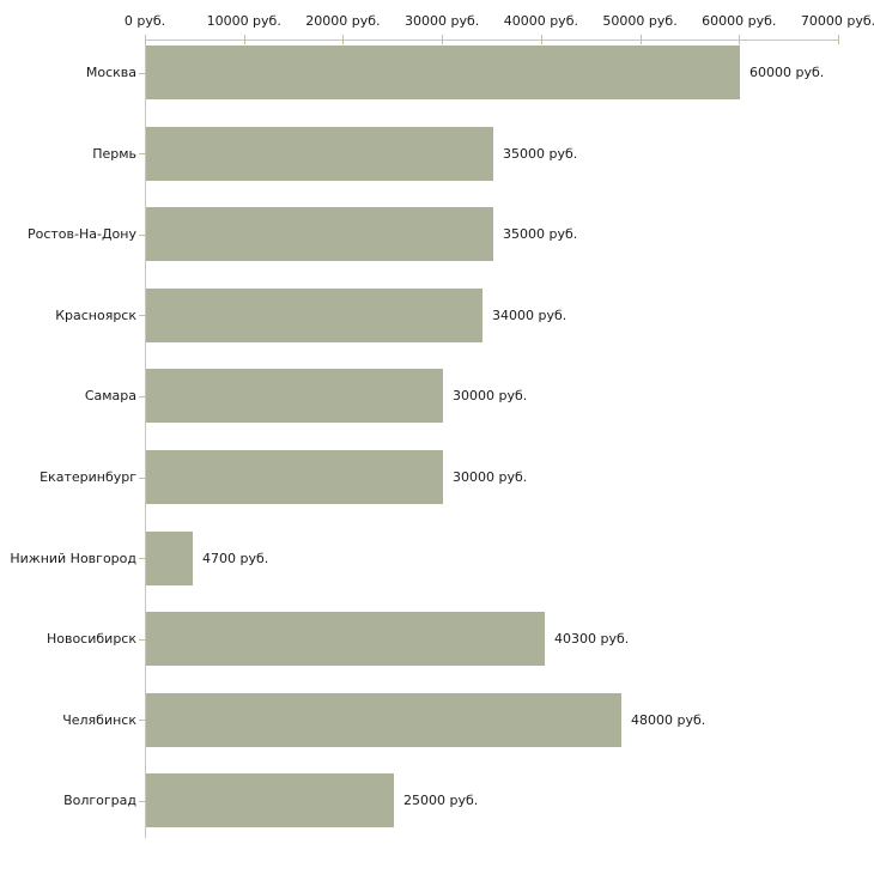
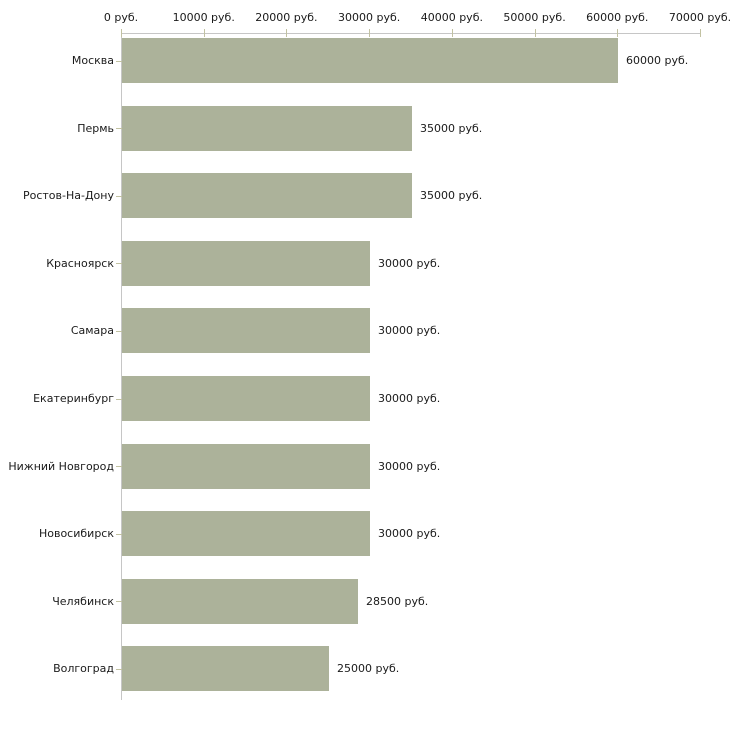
Красноярск: 34000 -> 30000
Нижний Новгород: 4700 -> 30000
Новосибирск: 40300 -> 30000
Челябинск: 48000 -> 28500
